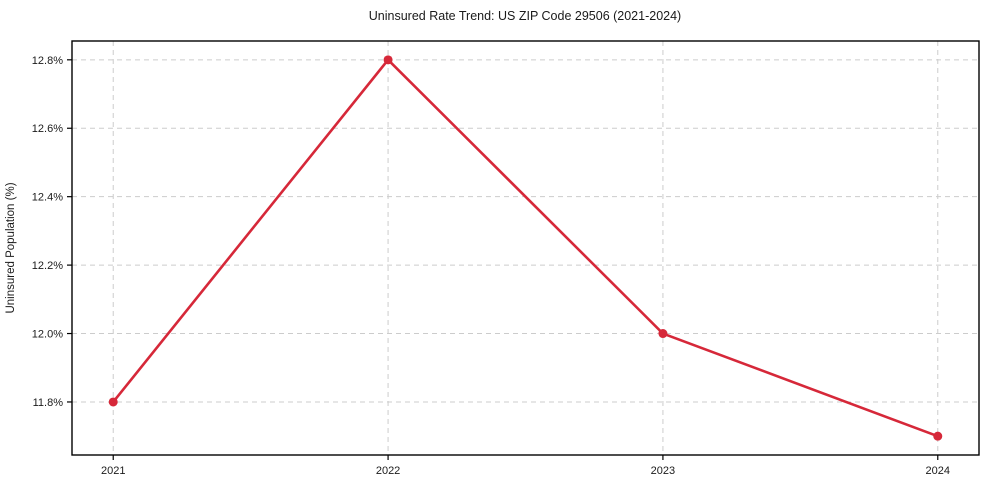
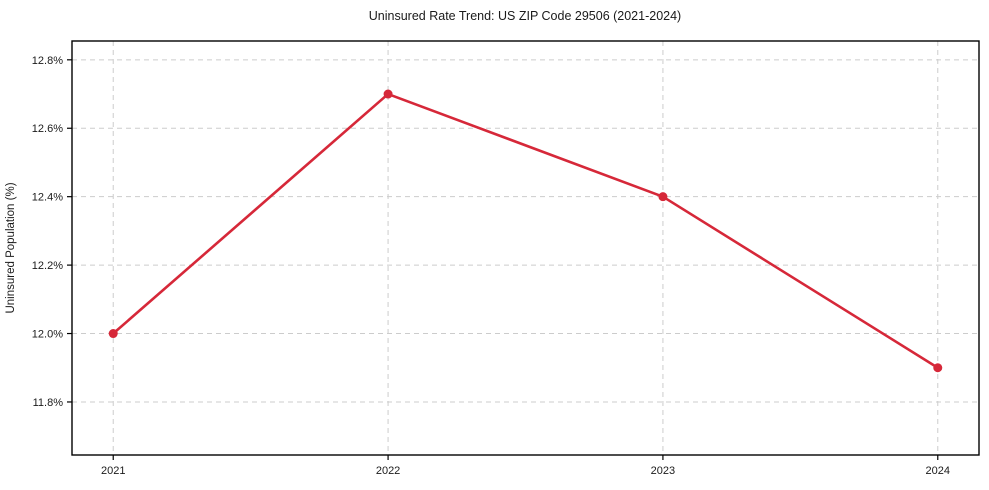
2021: 11.8% -> 12.0%
2022: 12.8% -> 12.7%
2023: 12.0% -> 12.4%
2024: 11.7% -> 11.9%
